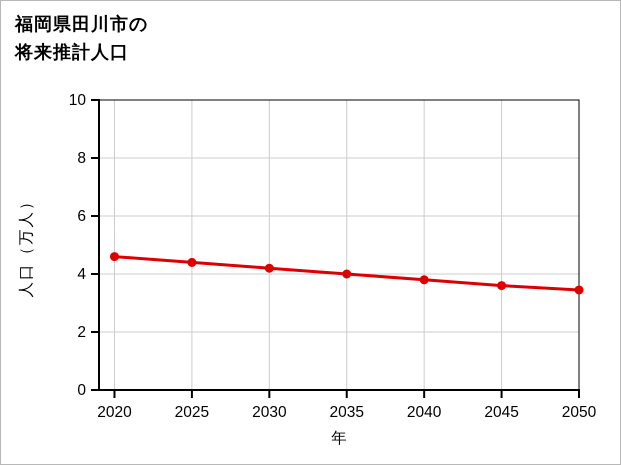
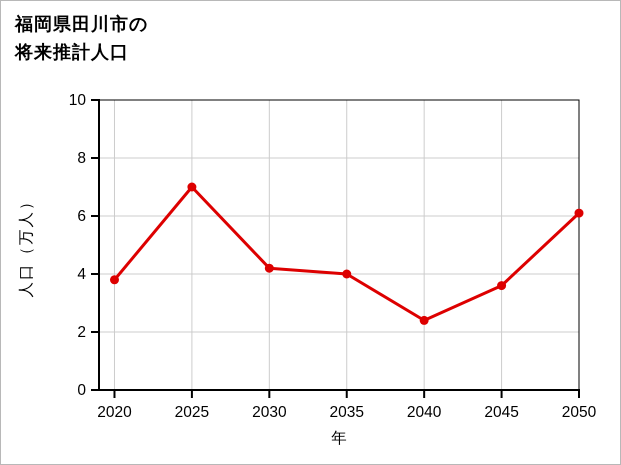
2020: 4.6 -> 3.8
2025: 4.4 -> 7.0
2040: 3.8 -> 2.4
2050: 3.5 -> 6.1
